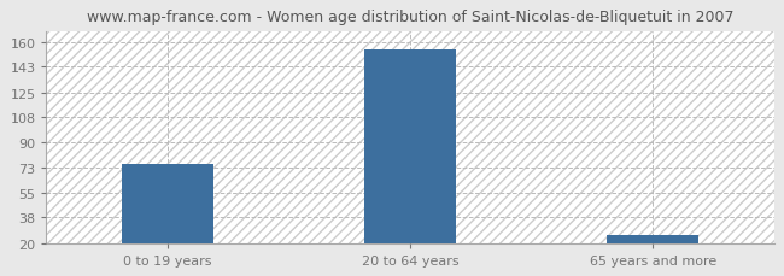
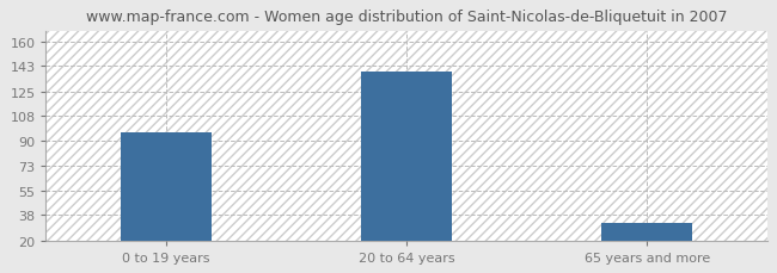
0 to 19 years: 75 -> 96
20 to 64 years: 155 -> 139
65 years and more: 26 -> 32
